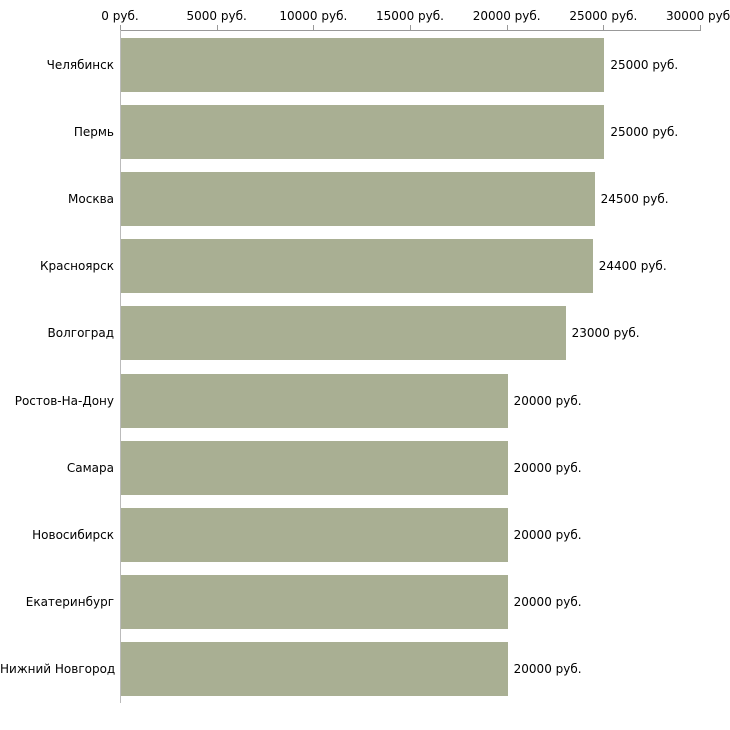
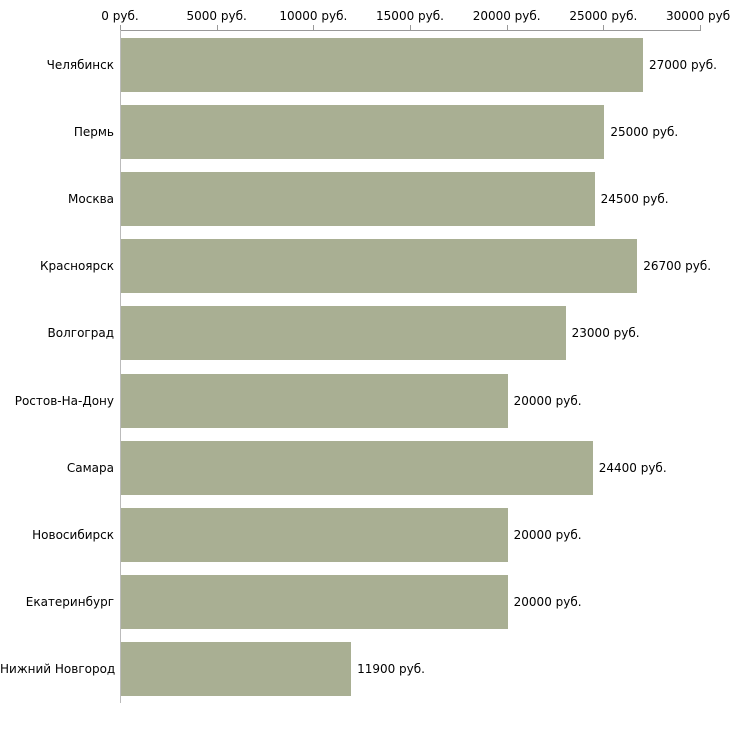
Челябинск: 25000 -> 27000
Красноярск: 24400 -> 26700
Самара: 20000 -> 24400
Нижний Новгород: 20000 -> 11900
